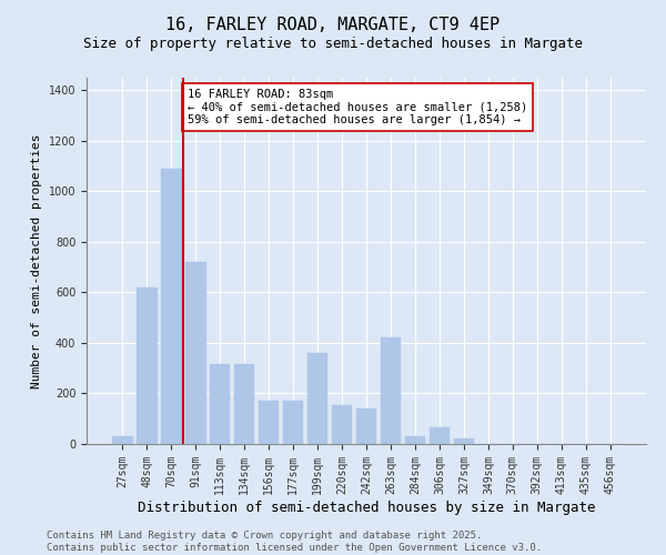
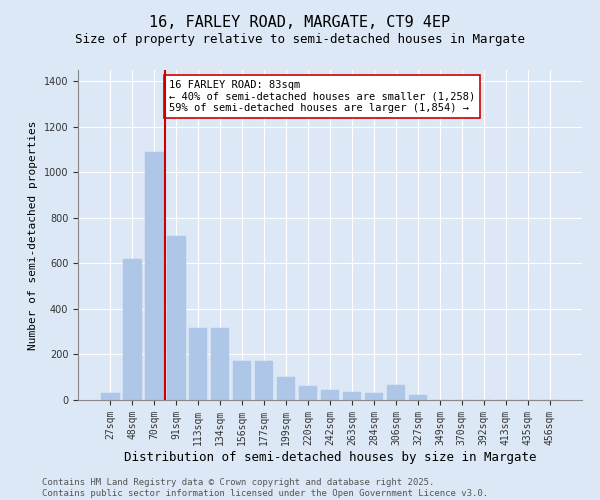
199sqm: 360 -> 100
220sqm: 155 -> 60
242sqm: 140 -> 45
263sqm: 420 -> 35
